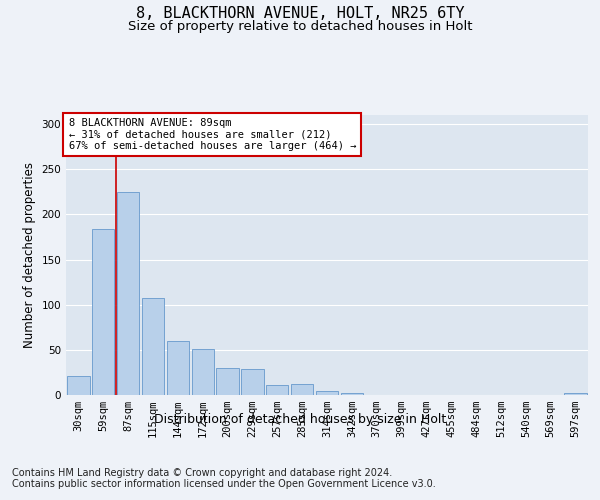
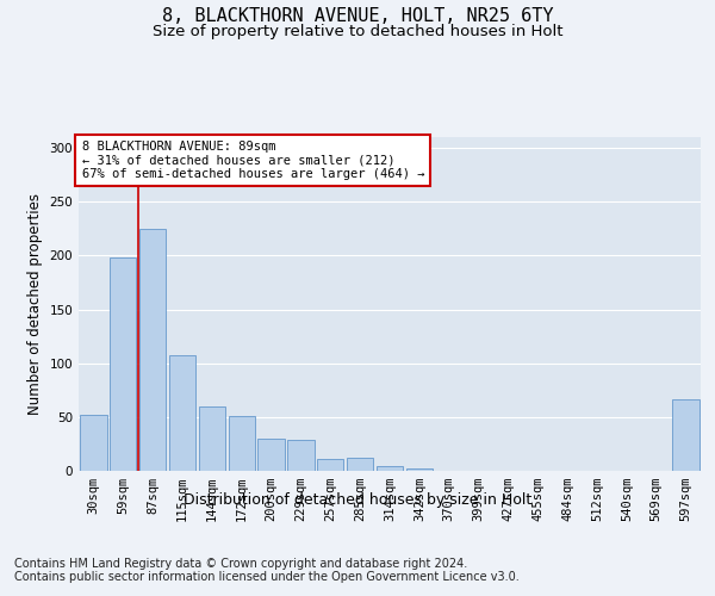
30sqm: 21 -> 52
59sqm: 184 -> 198
597sqm: 2 -> 66
